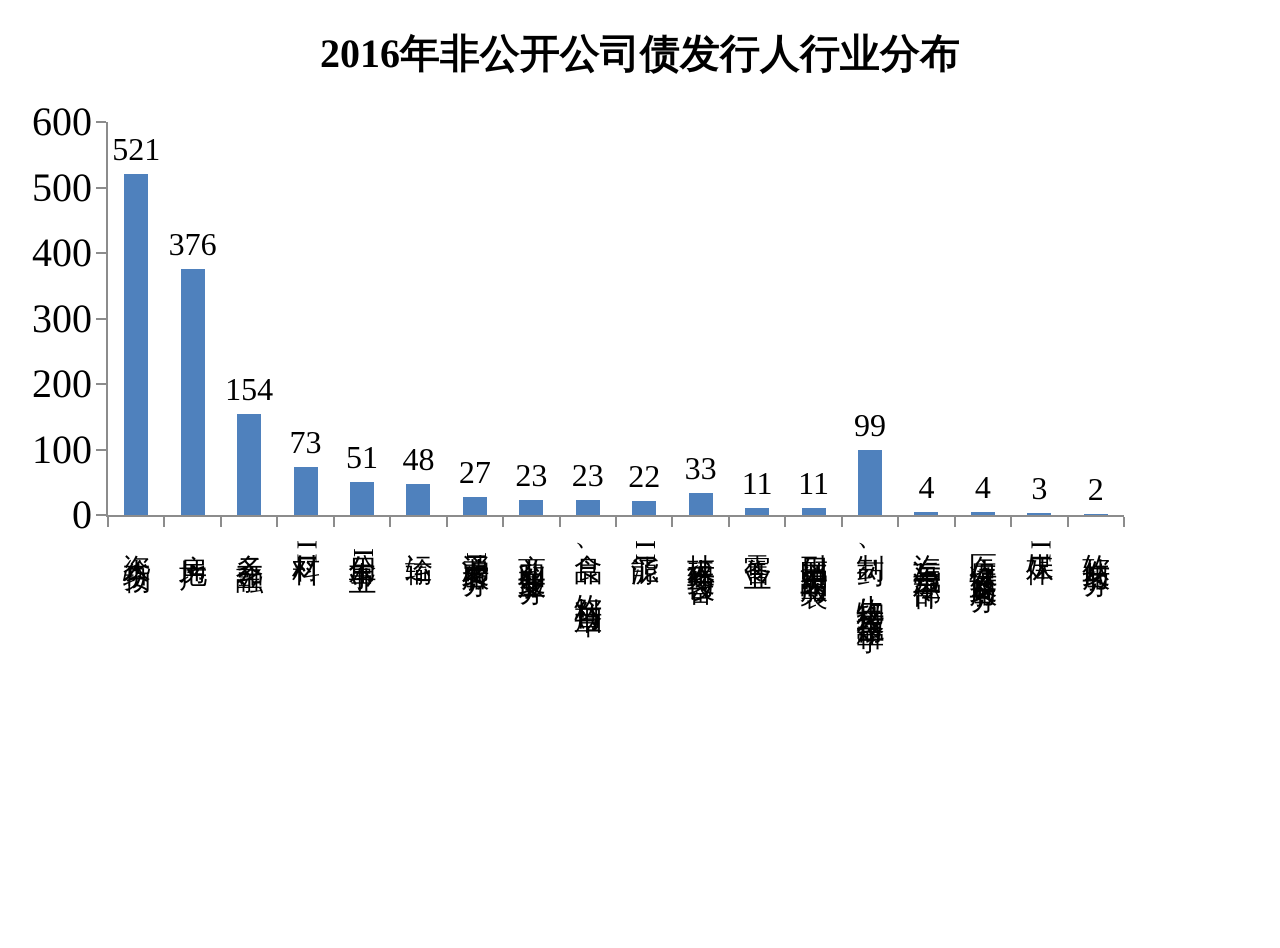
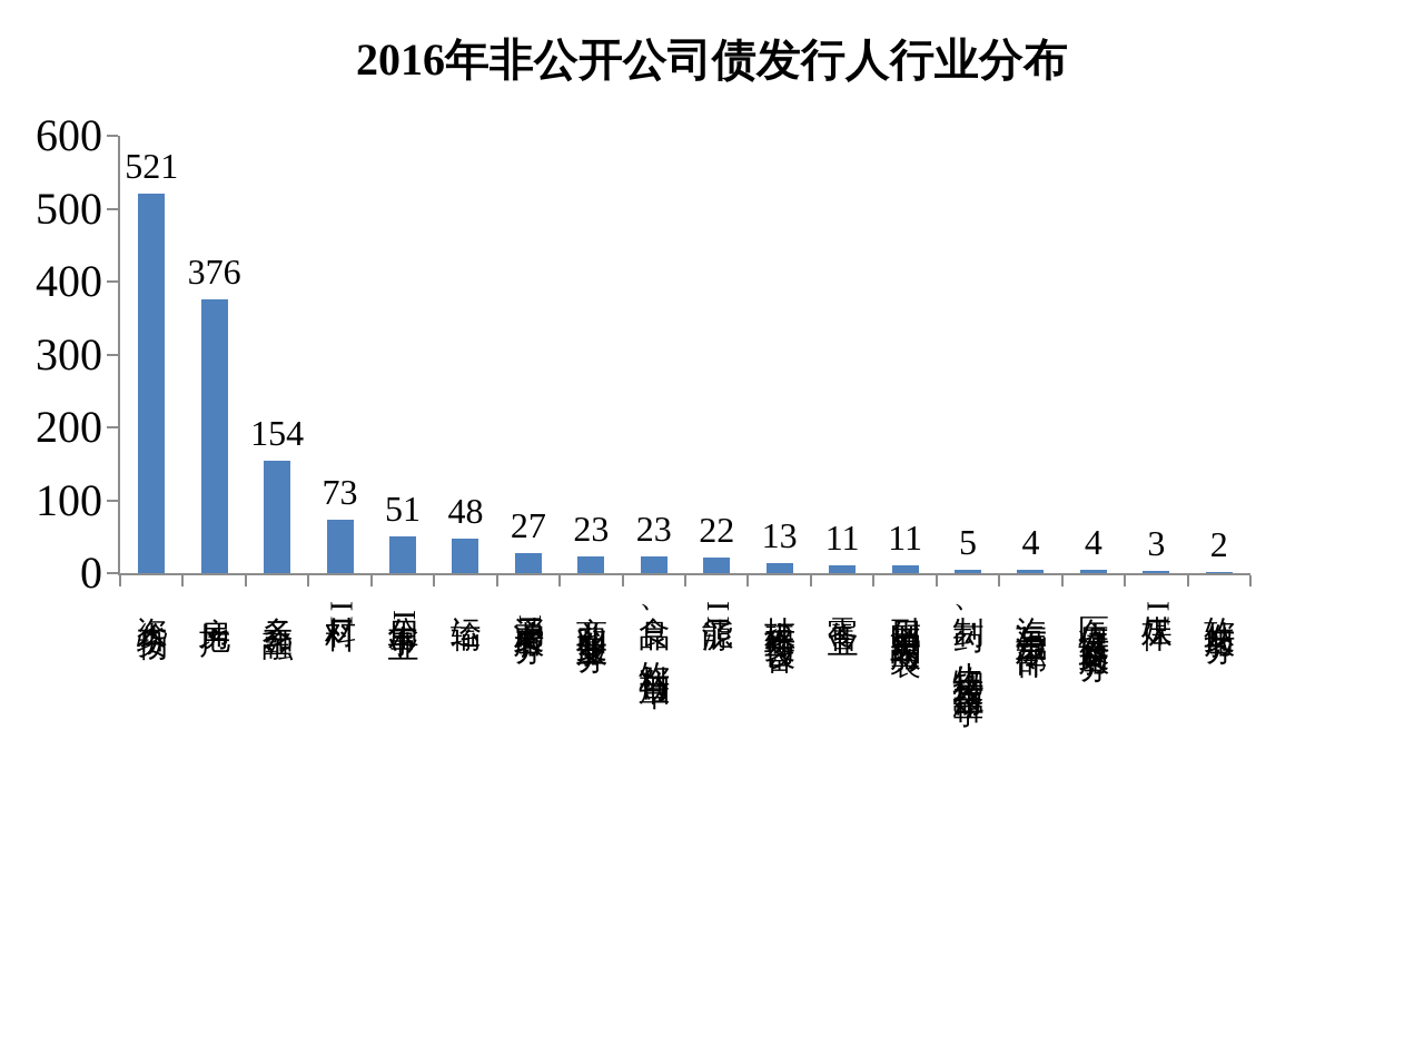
技术硬件与设备: 33 -> 13
制药、生物科技与生命科学: 99 -> 5
